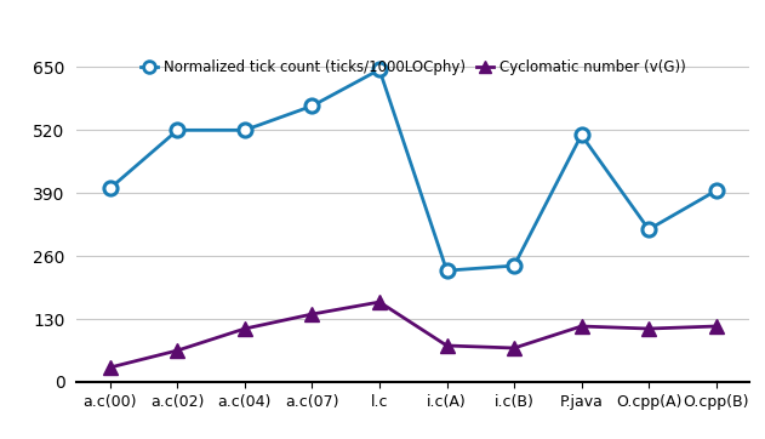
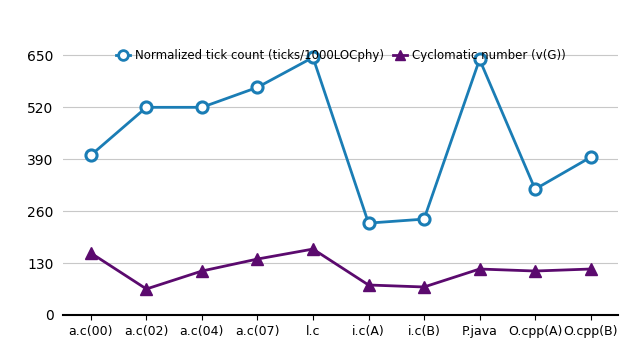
Cyclomatic number (v(G))/a.c(00): 30 -> 155
Normalized tick count (ticks/1000LOCphy)/P.java: 510 -> 640
